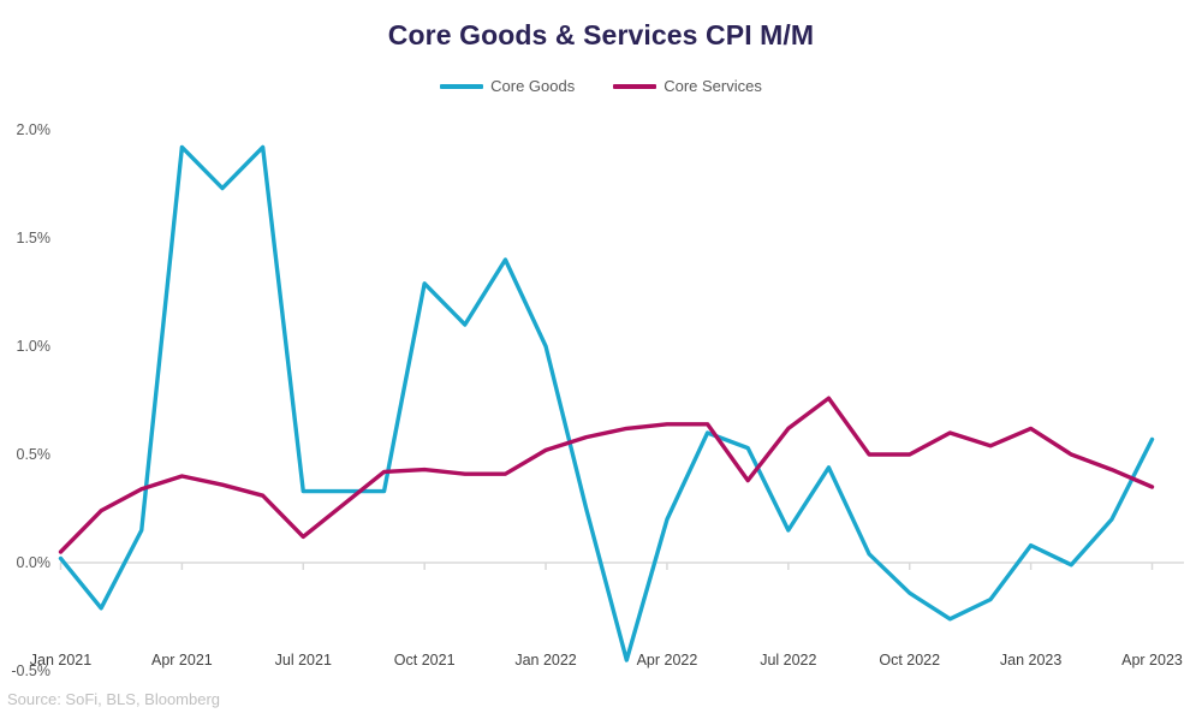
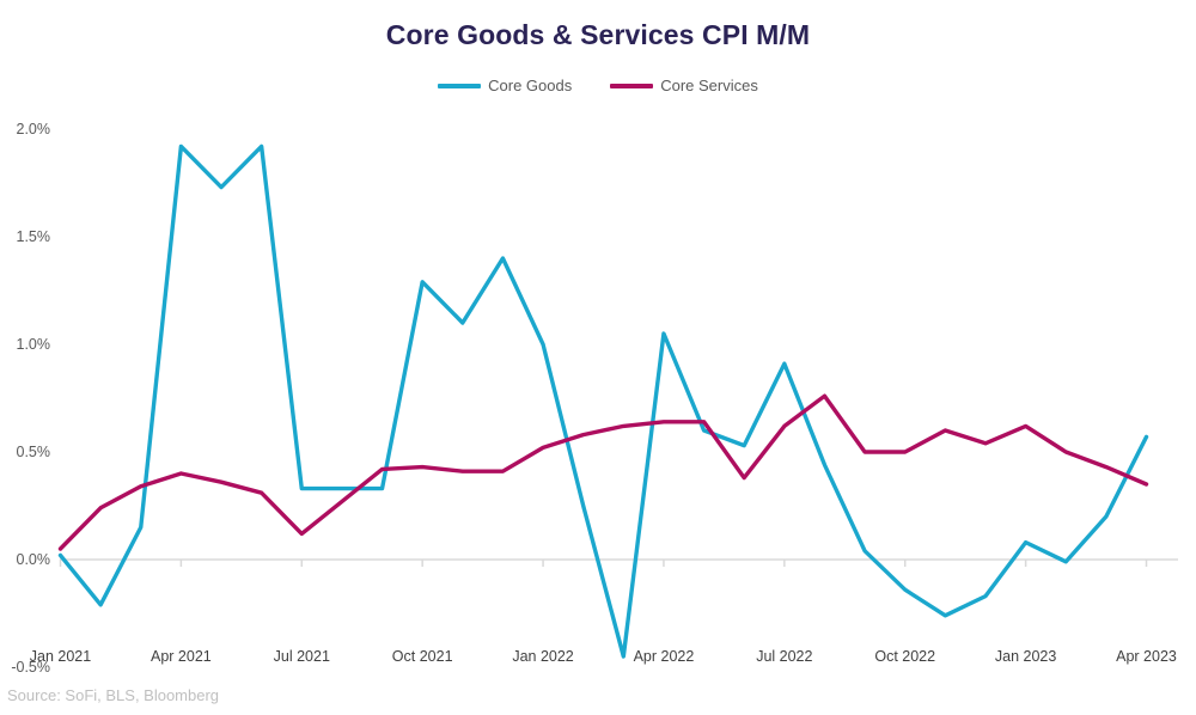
Core Goods/Apr 2022: 0.20% -> 1.05%
Core Goods/Jul 2022: 0.15% -> 0.91%
